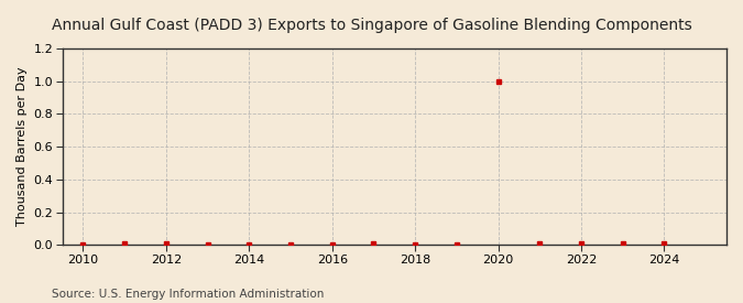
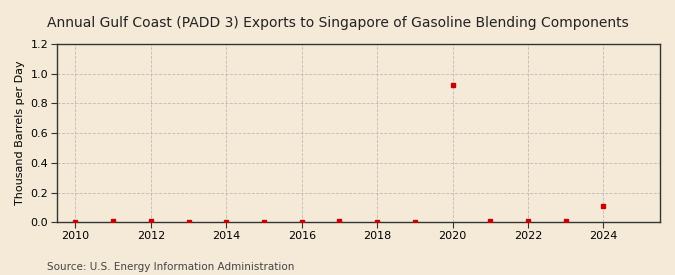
2020: 1.00 -> 0.92
2024: 0.01 -> 0.11
